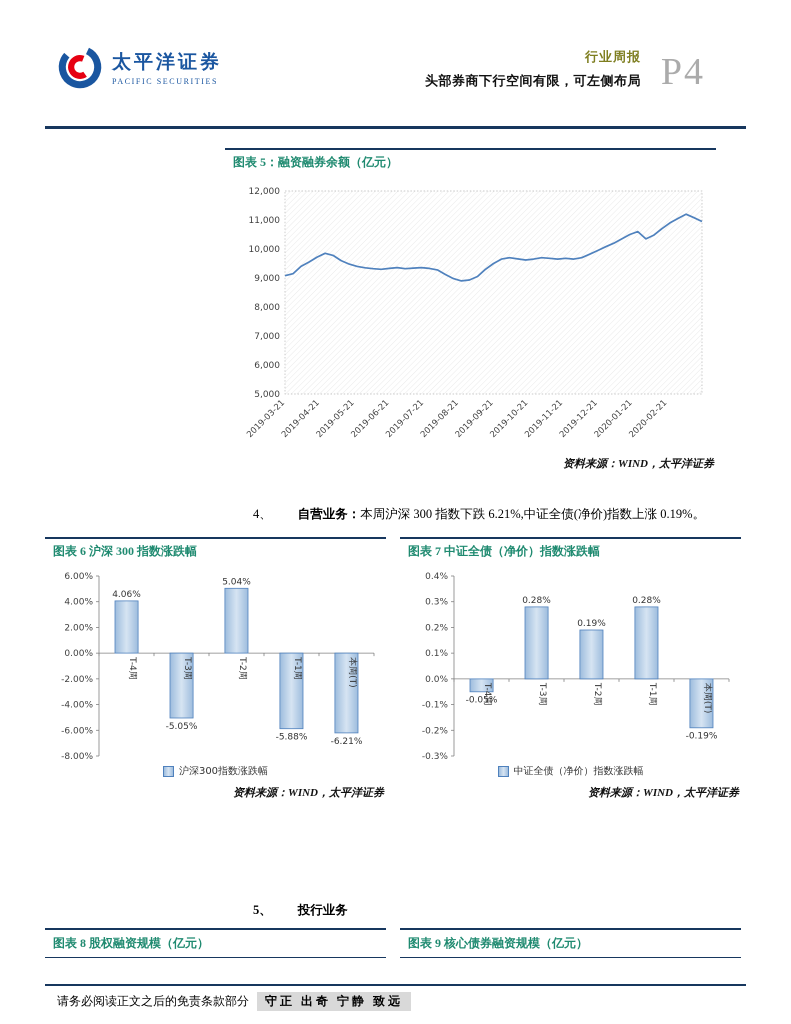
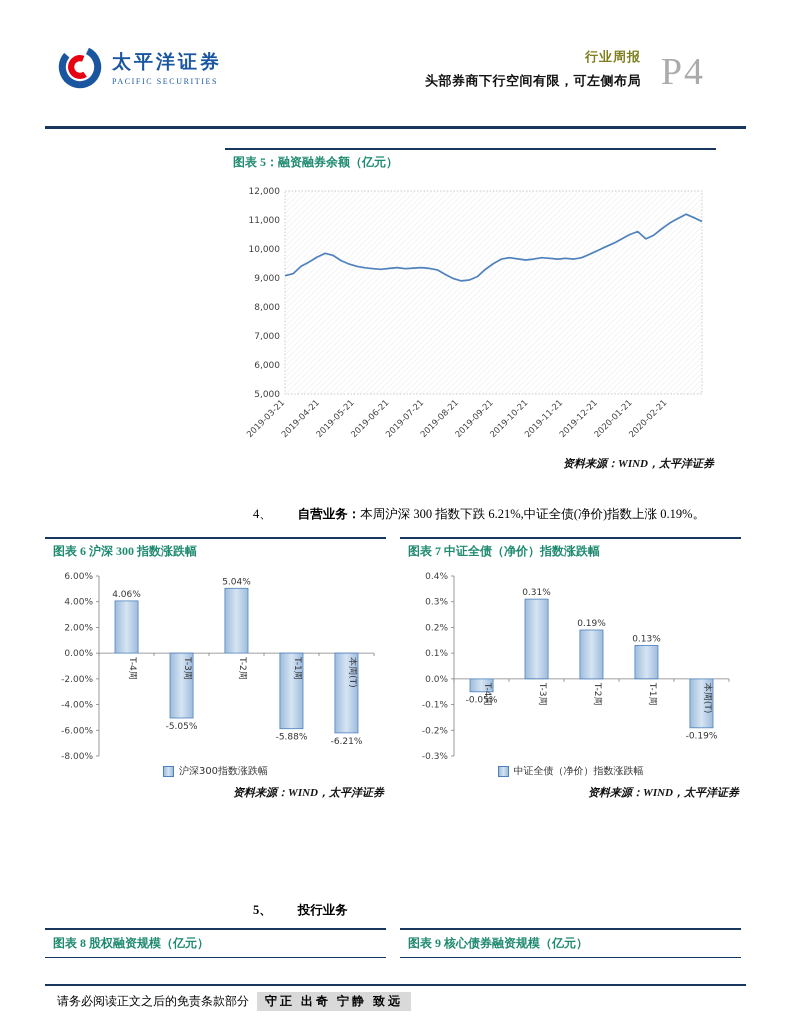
中证全债（净价）指数涨跌幅/T-3周: 0.28% -> 0.31%
中证全债（净价）指数涨跌幅/T-1周: 0.28% -> 0.13%
